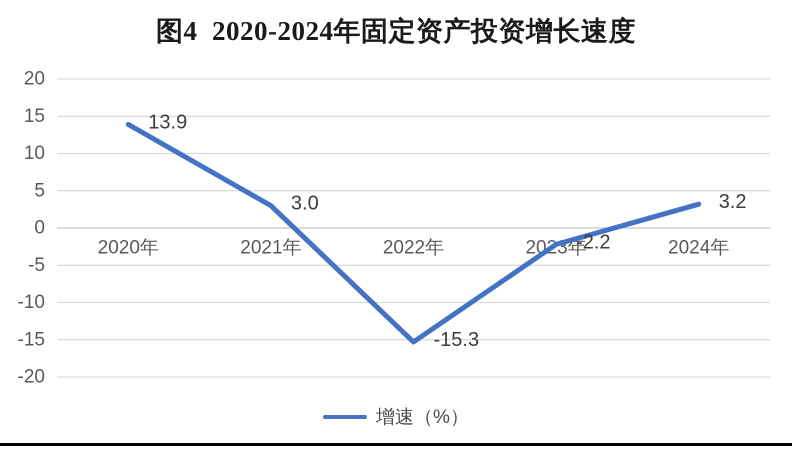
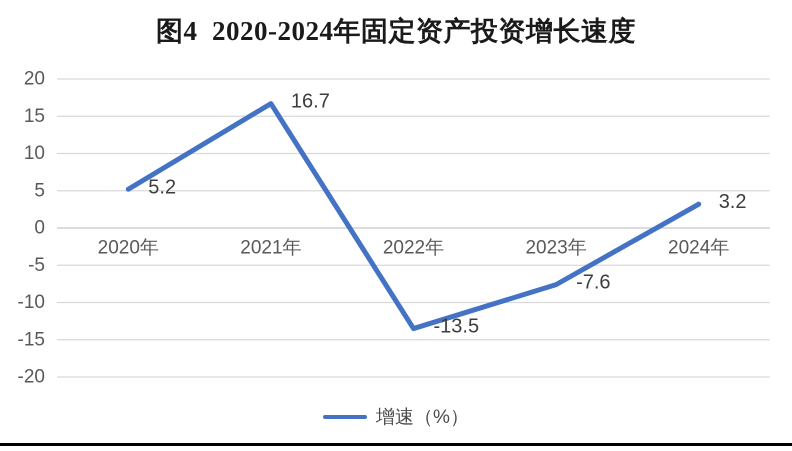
2020年: 13.9 -> 5.2
2021年: 3.0 -> 16.7
2022年: -15.3 -> -13.5
2023年: -2.2 -> -7.6
